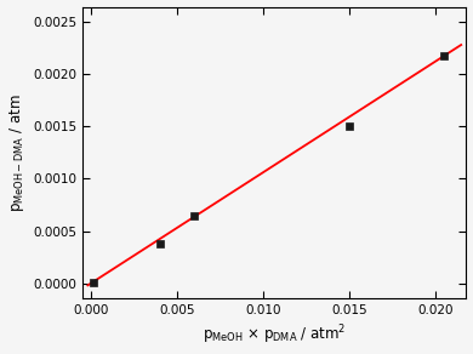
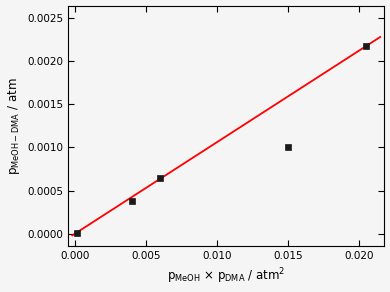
0.015: 0.00151 -> 0.00100
